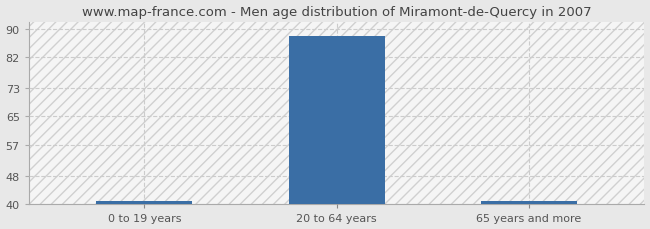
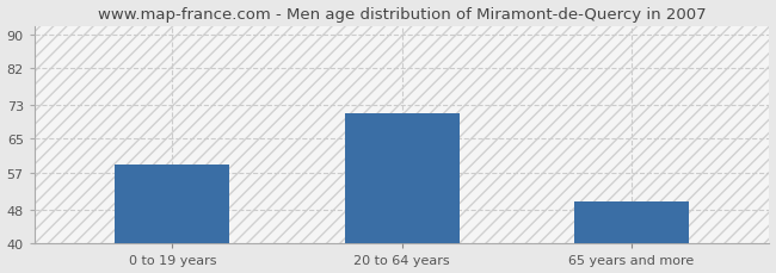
0 to 19 years: 41 -> 59
20 to 64 years: 88 -> 71
65 years and more: 41 -> 50
